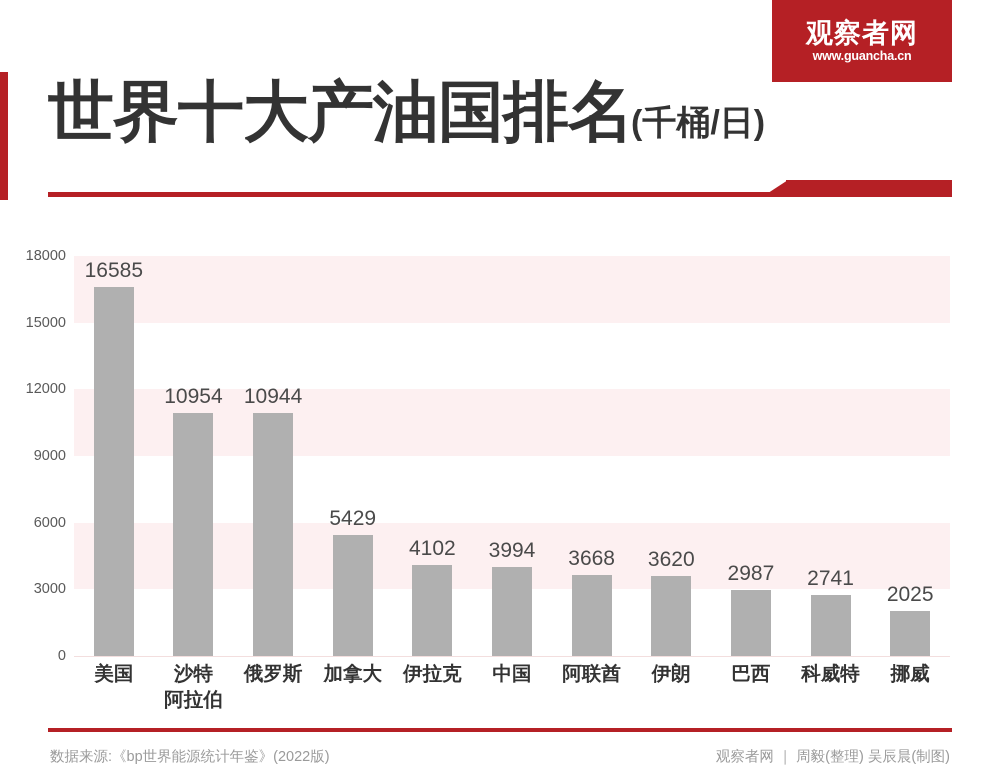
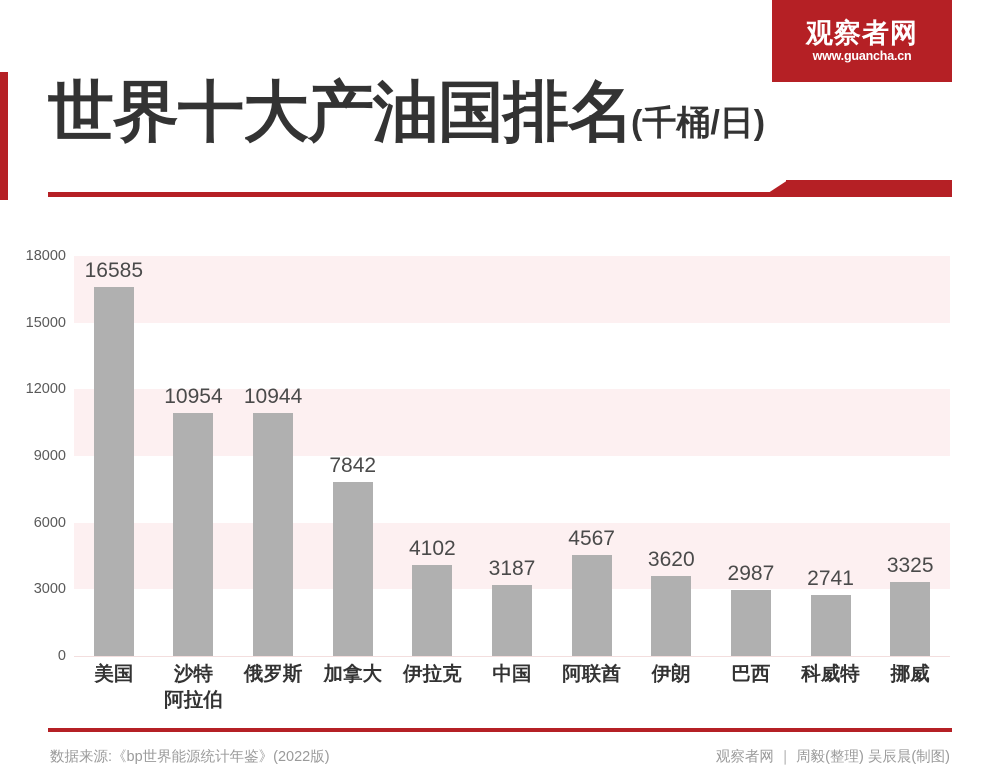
加拿大: 5429 -> 7842
中国: 3994 -> 3187
阿联酋: 3668 -> 4567
挪威: 2025 -> 3325
